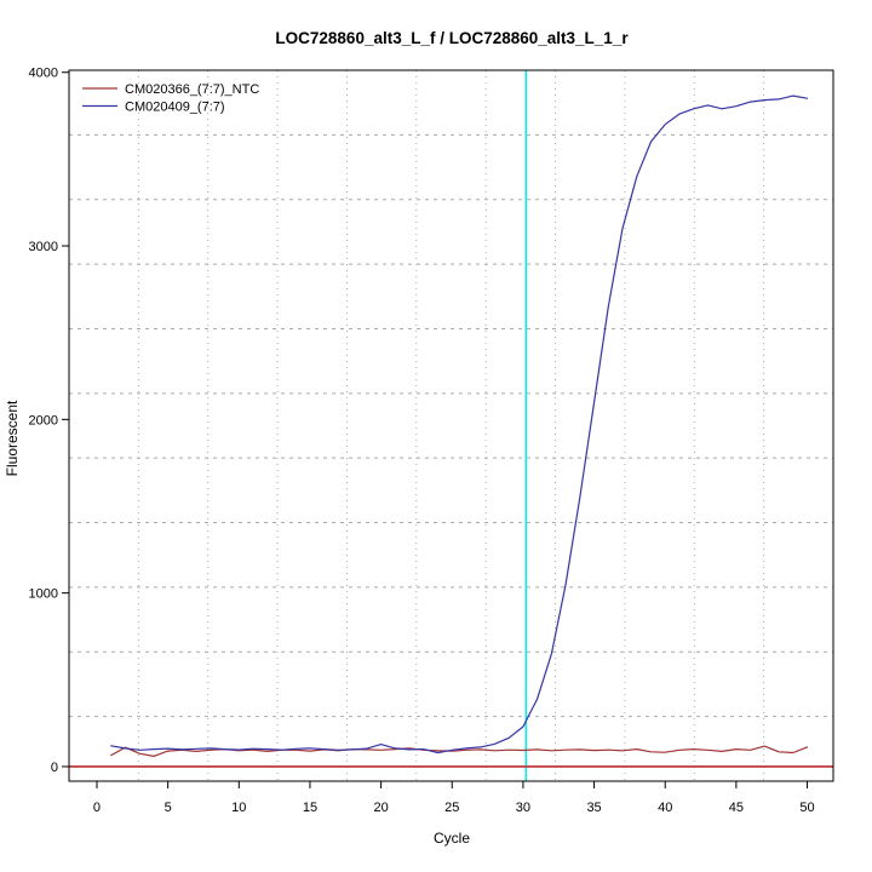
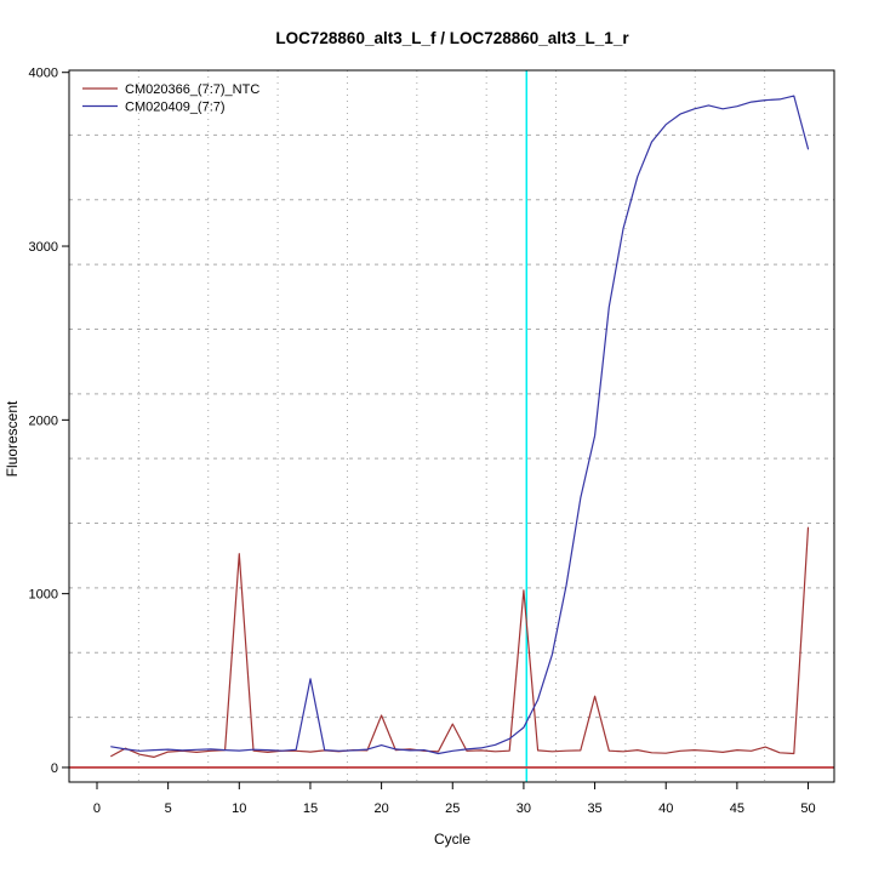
CM020366_(7:7)_NTC/10: 90 -> 1230
CM020409_(7:7)/15: 110 -> 510
CM020366_(7:7)_NTC/20: 100 -> 300
CM020366_(7:7)_NTC/25: 90 -> 250
CM020366_(7:7)_NTC/30: 90 -> 1020
CM020366_(7:7)_NTC/35: 90 -> 410
CM020409_(7:7)/35: 2100 -> 1910
CM020366_(7:7)_NTC/50: 110 -> 1380
CM020409_(7:7)/50: 3850 -> 3560
